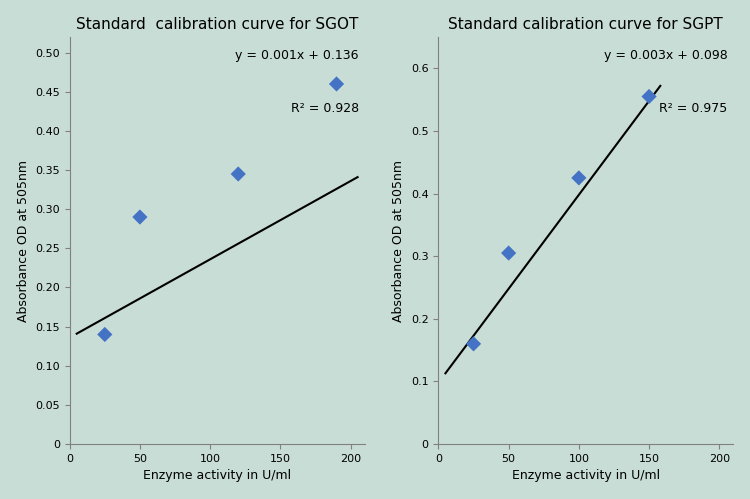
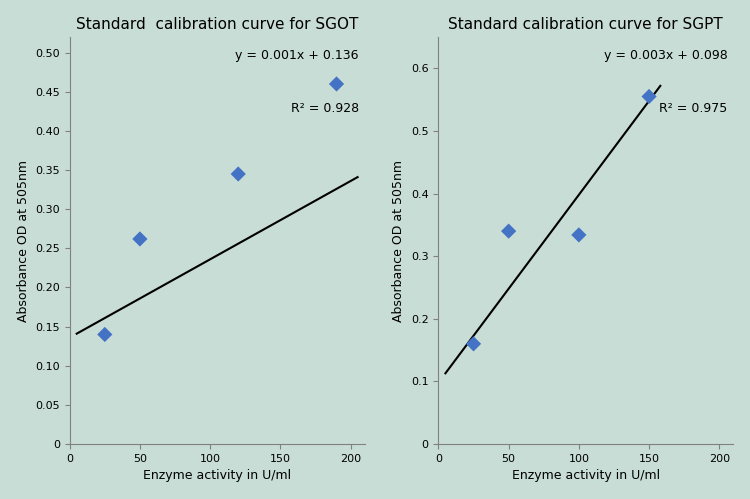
Standard calibration curve for SGOT/50: 0.290 -> 0.262
Standard calibration curve for SGPT/50: 0.305 -> 0.340
Standard calibration curve for SGPT/100: 0.425 -> 0.334
